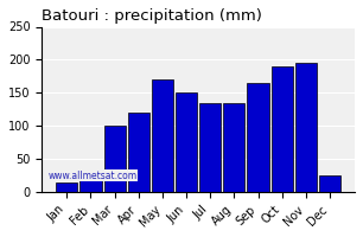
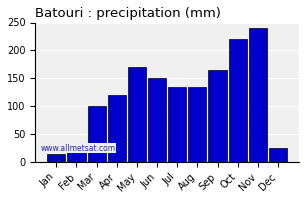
Oct: 190 -> 220
Nov: 196 -> 240
